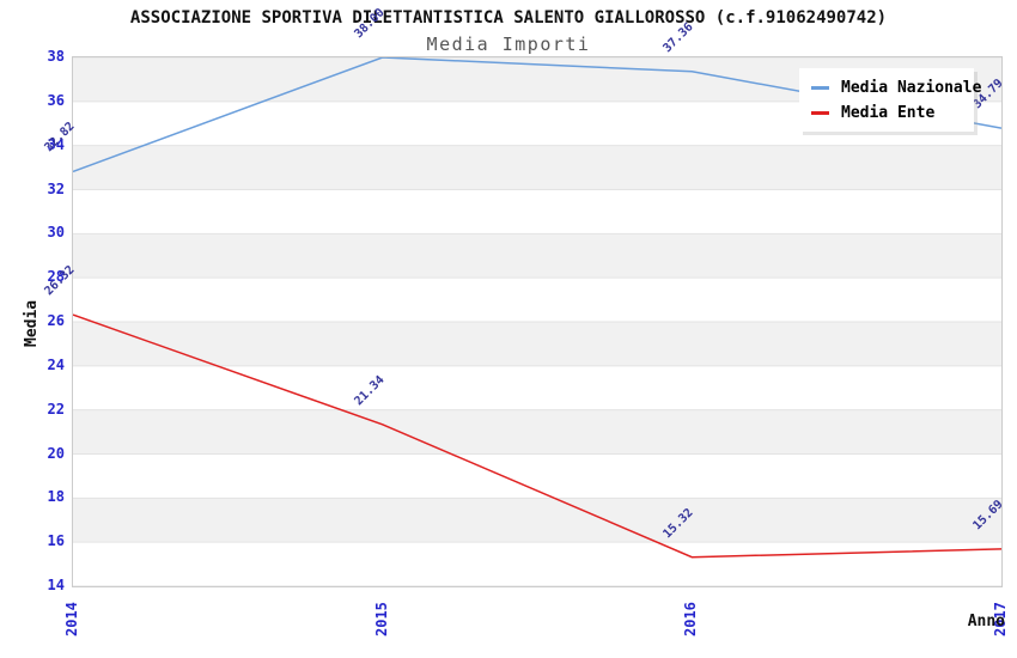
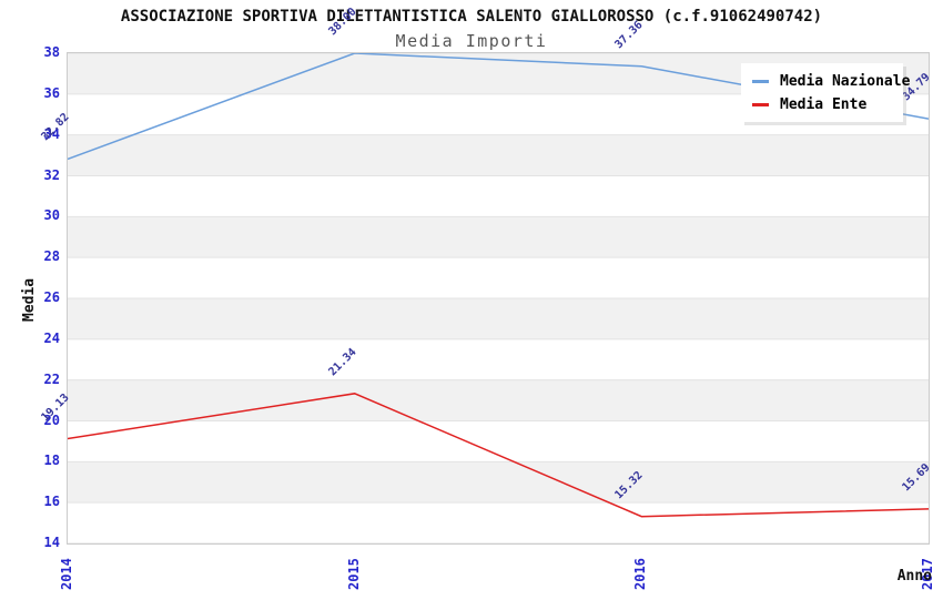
Media Ente/2014: 26.32 -> 19.13
